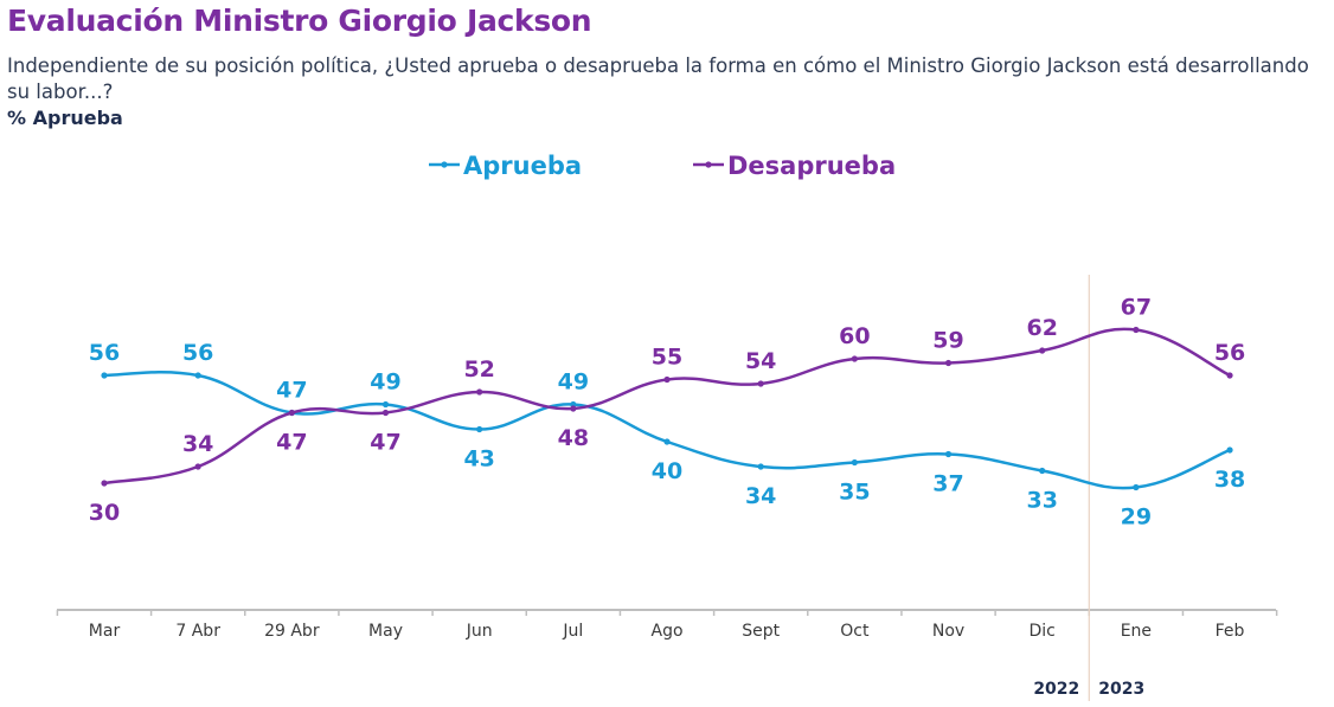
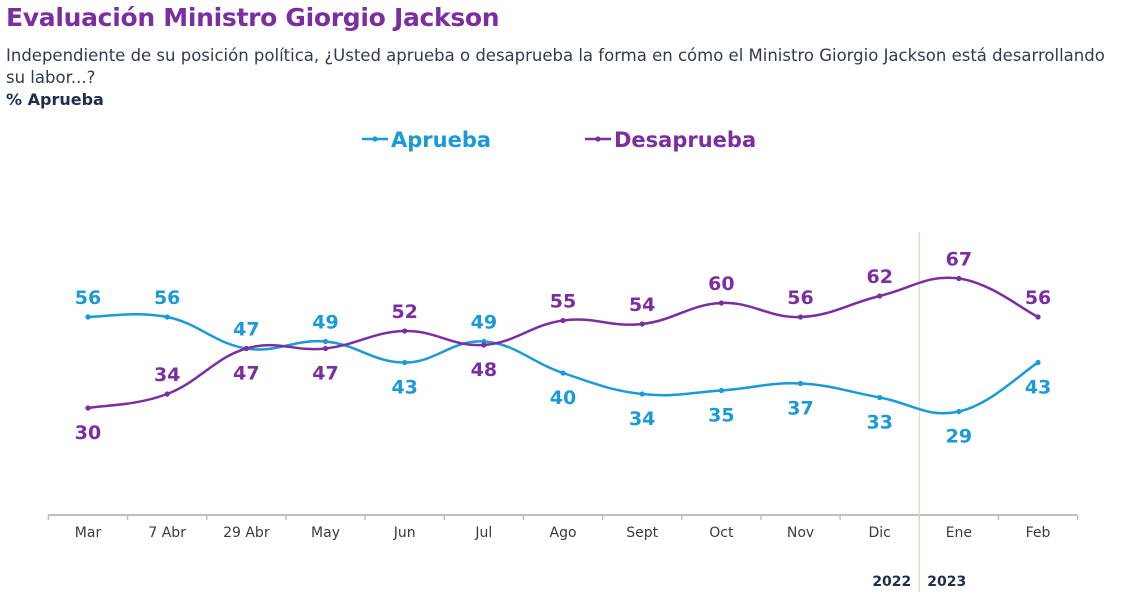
Desaprueba/Nov: 59 -> 56
Aprueba/Feb: 38 -> 43
